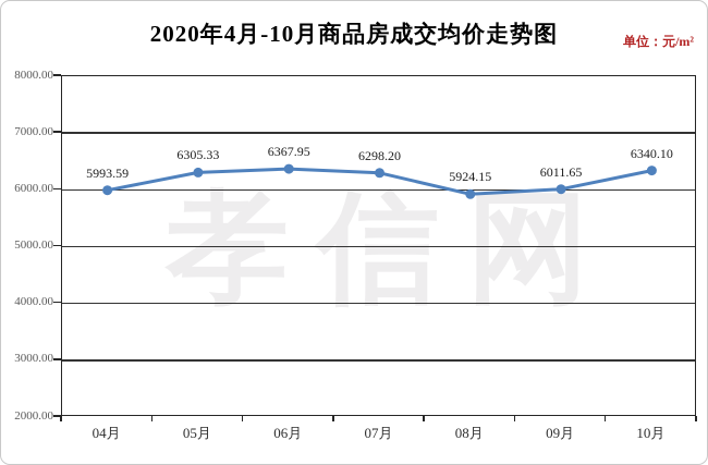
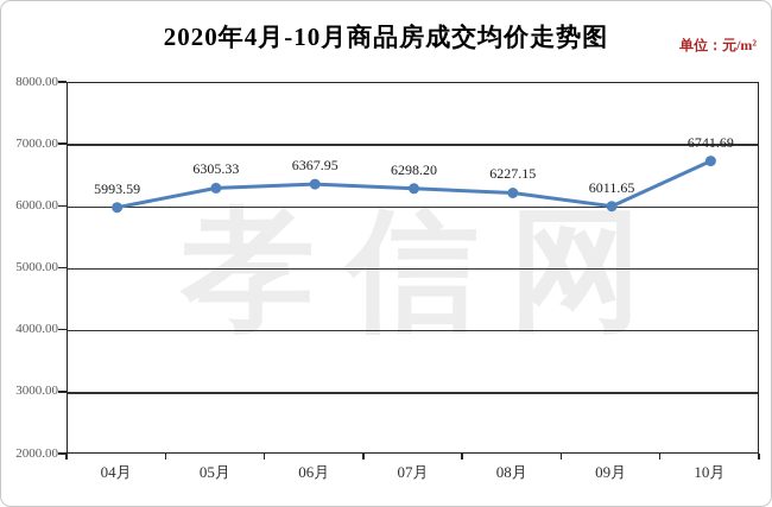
08月: 5924.15 -> 6227.15
10月: 6340.10 -> 6741.69
